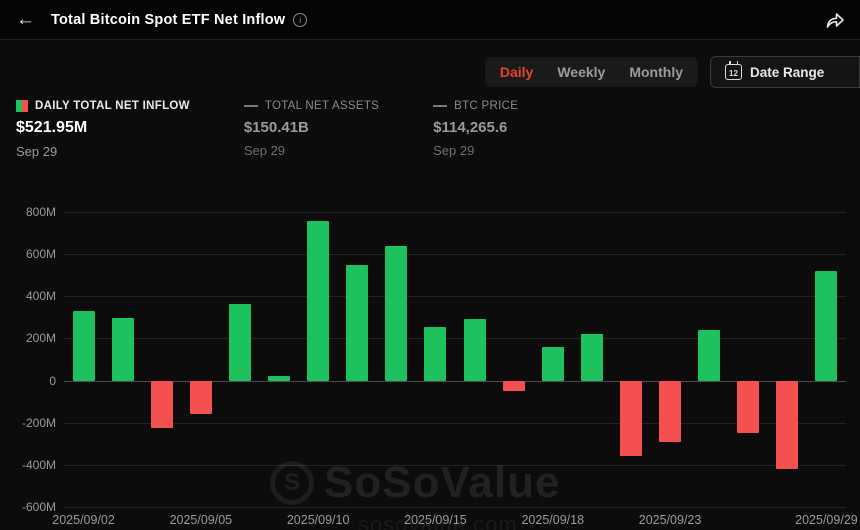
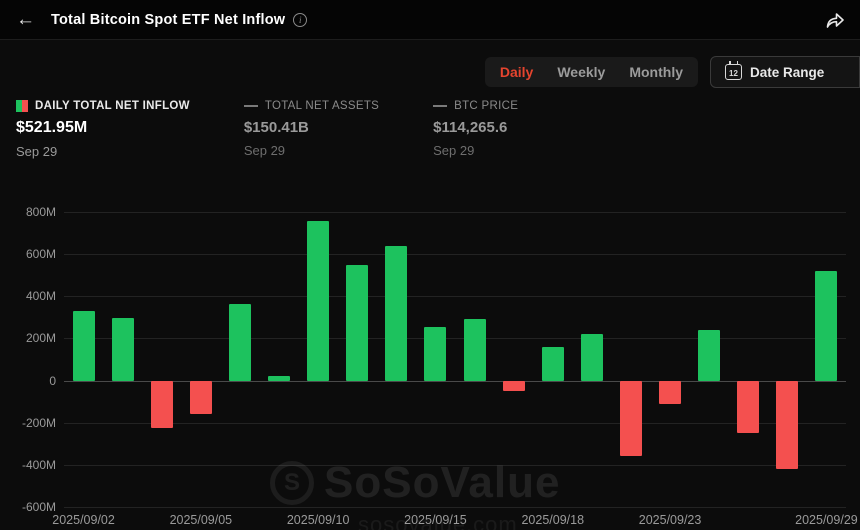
2025/09/23: -290M -> -110M
